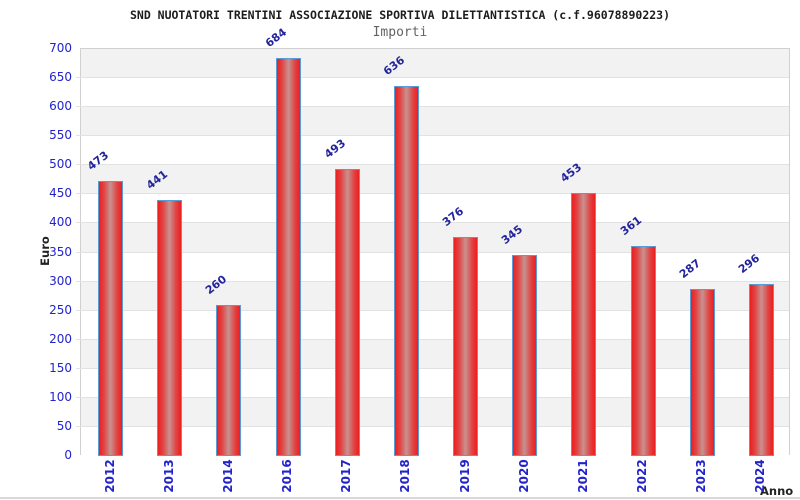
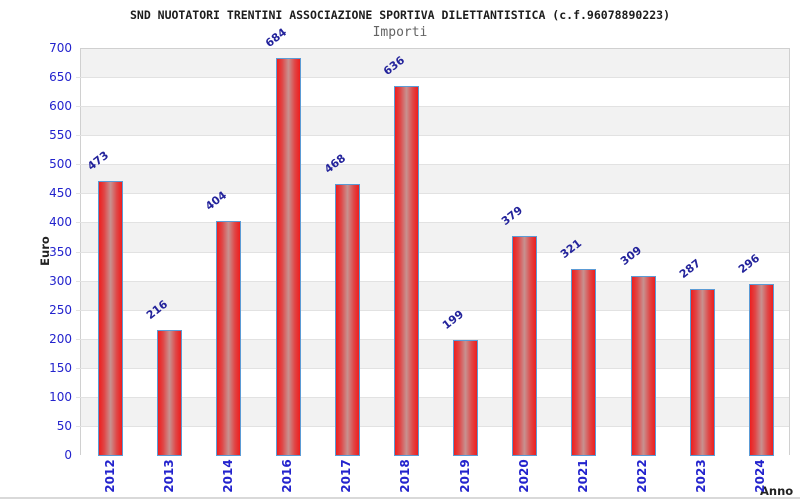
2013: 441 -> 216
2014: 260 -> 404
2017: 493 -> 468
2019: 376 -> 199
2020: 345 -> 379
2021: 453 -> 321
2022: 361 -> 309
